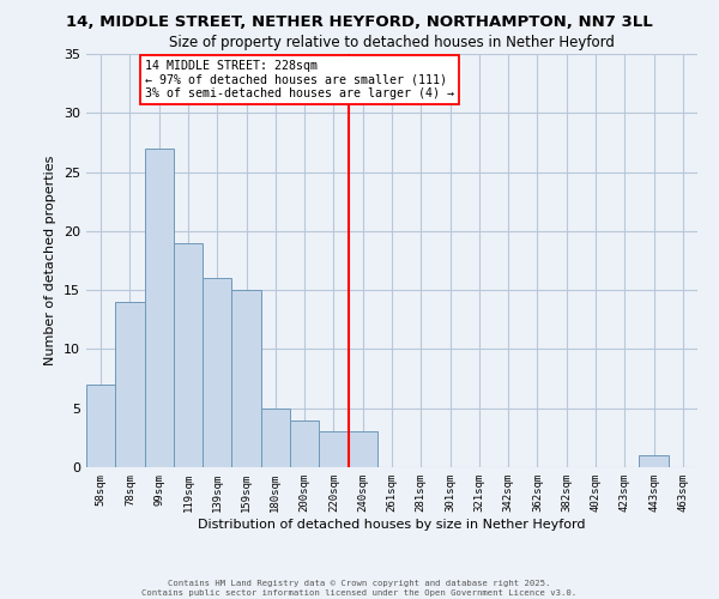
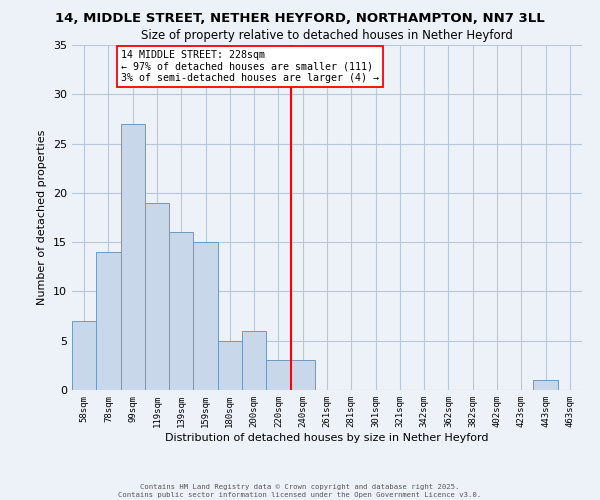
200sqm: 4 -> 6
